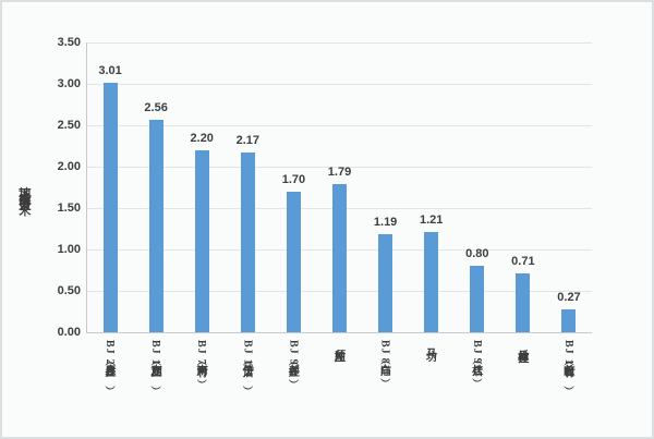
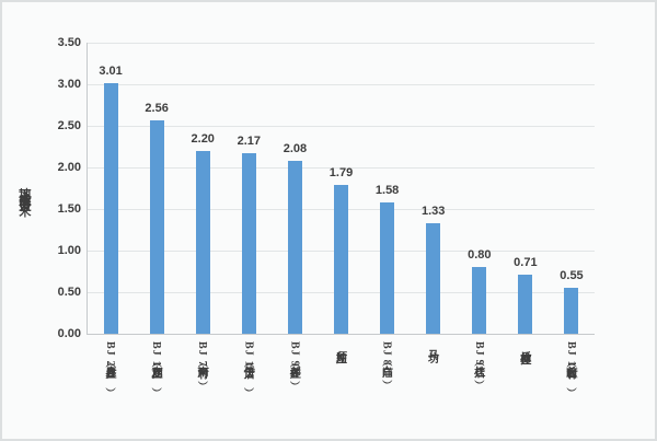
BJ郝各庄（91）: 1.70 -> 2.08
BJ白庙（81）: 1.19 -> 1.58
马坊: 1.21 -> 1.33
BJ前疃村（101）: 0.27 -> 0.55
